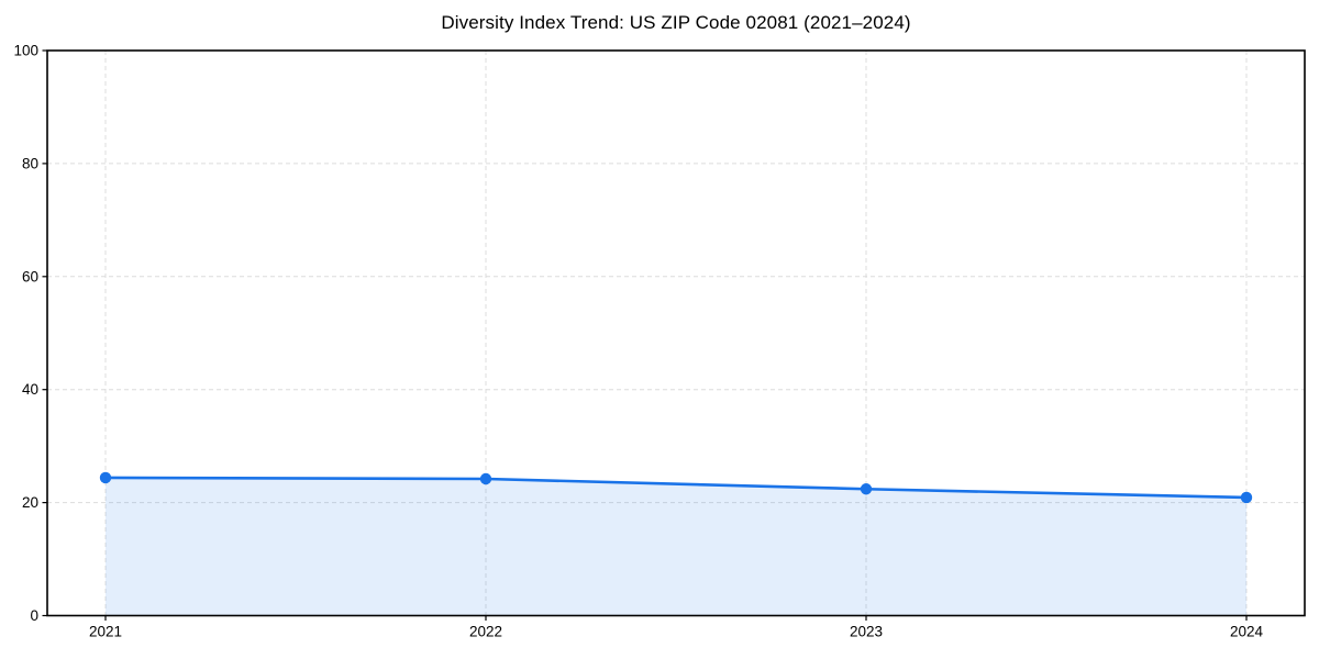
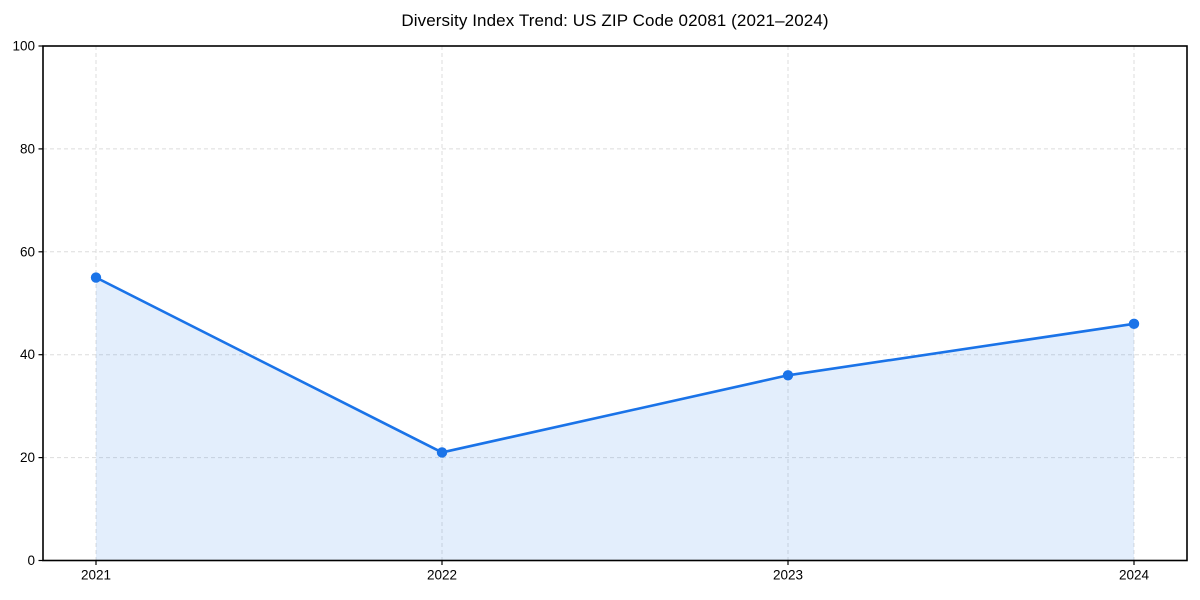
2021: 24 -> 55
2022: 24 -> 21
2023: 22 -> 36
2024: 21 -> 46
